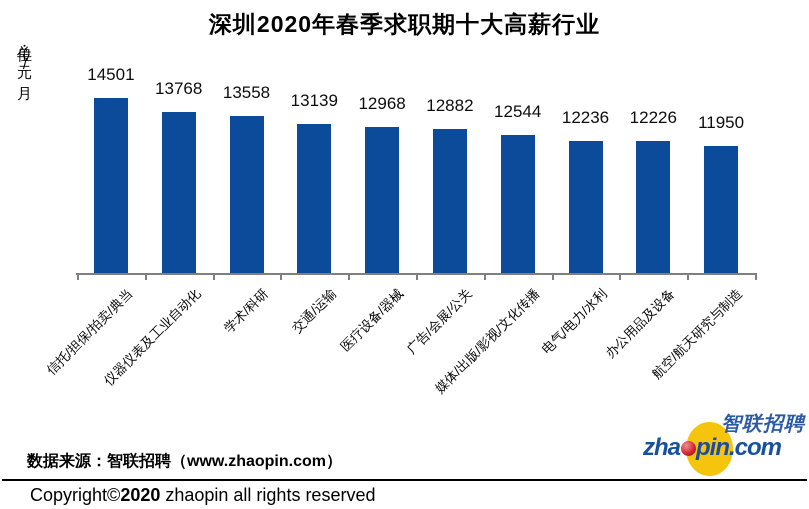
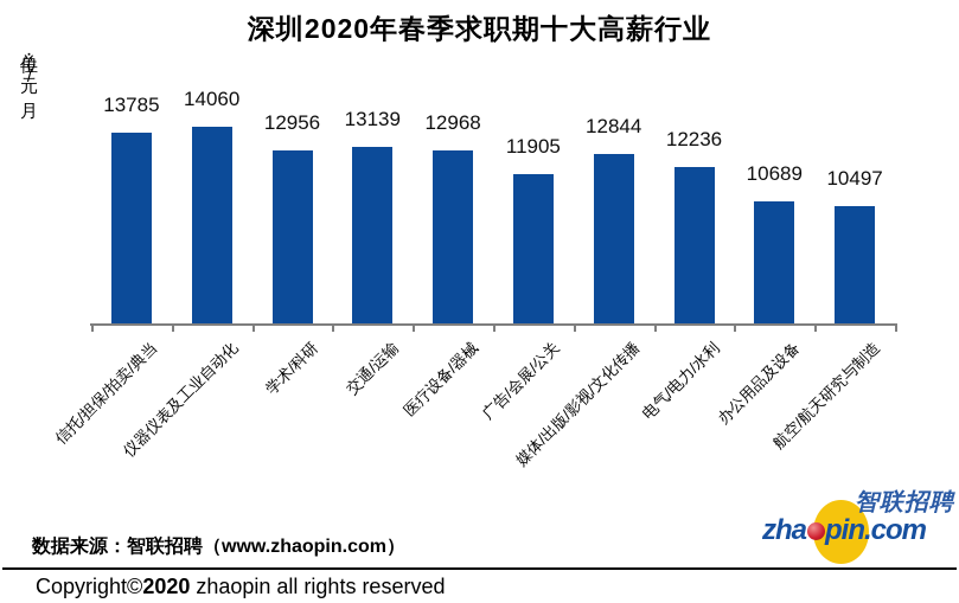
信托/担保/拍卖/典当: 14501 -> 13785
仪器仪表及工业自动化: 13768 -> 14060
学术/科研: 13558 -> 12956
广告/会展/公关: 12882 -> 11905
媒体/出版/影视/文化传播: 12544 -> 12844
办公用品及设备: 12226 -> 10689
航空/航天研究与制造: 11950 -> 10497
